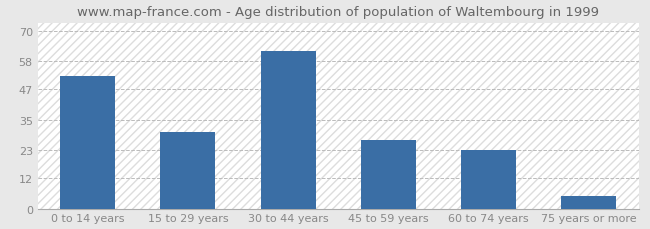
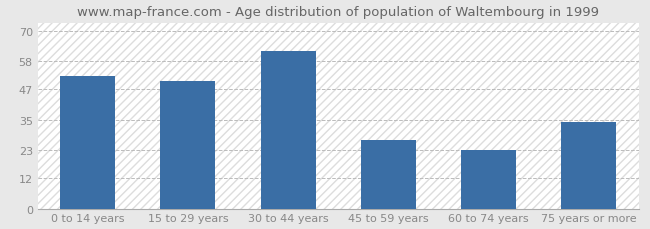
15 to 29 years: 30 -> 50
75 years or more: 5 -> 34
